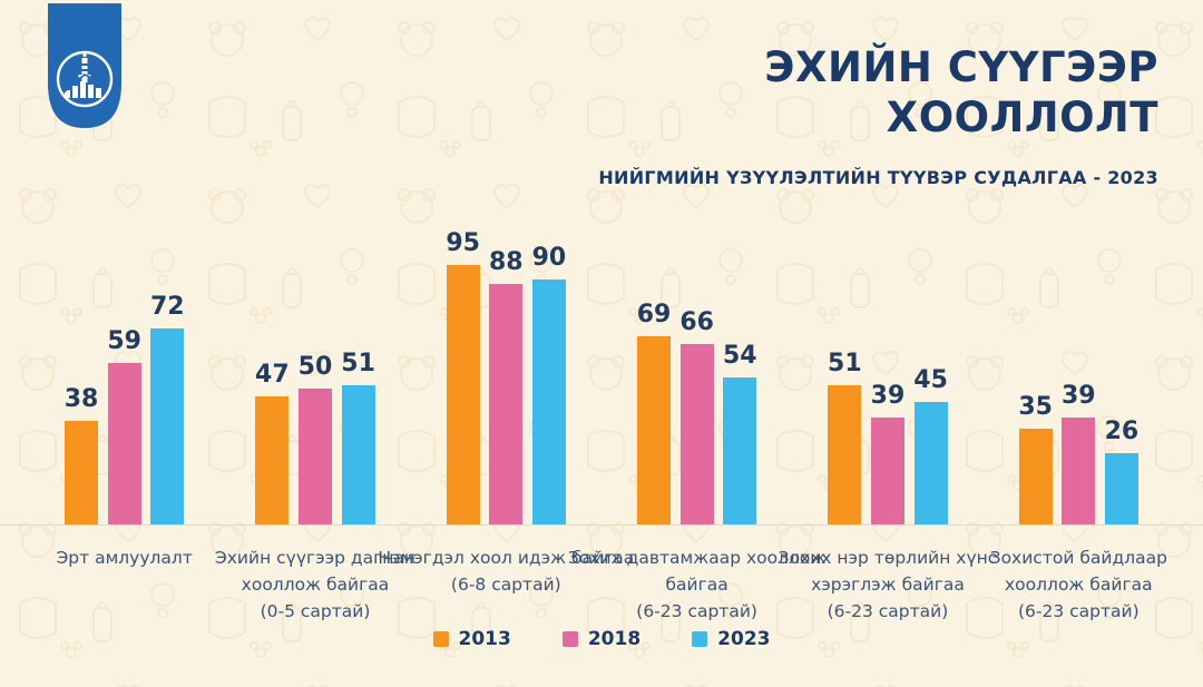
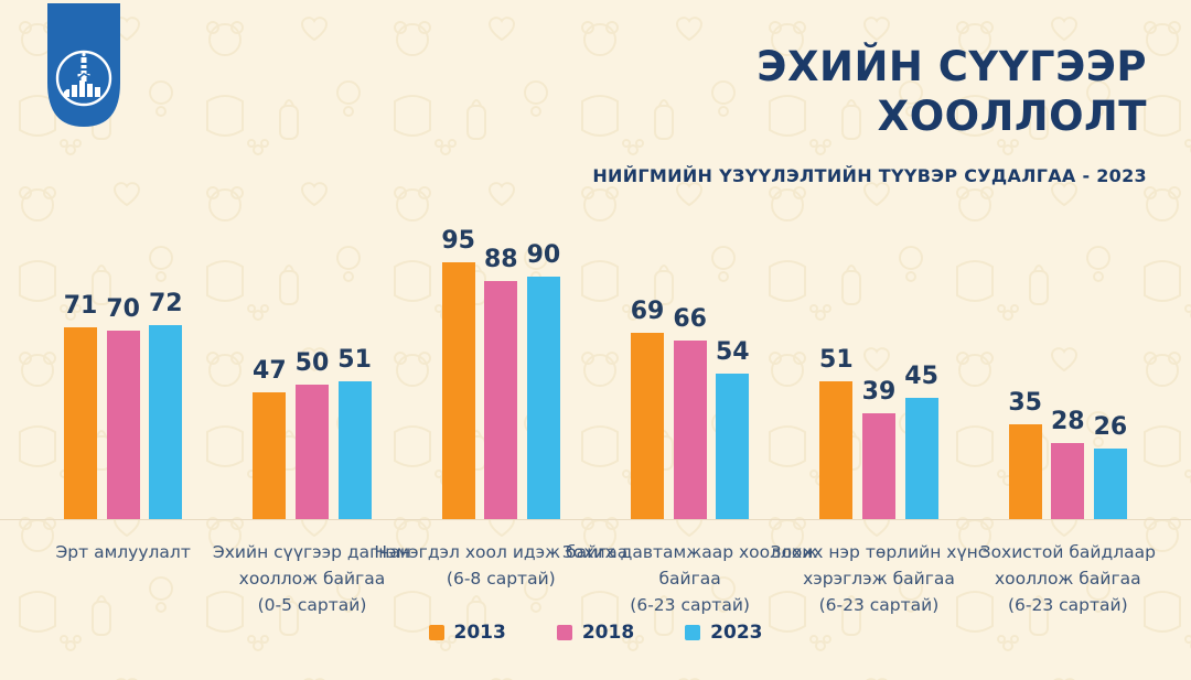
2013/Эрт амлуулалт: 38 -> 71
2018/Эрт амлуулалт: 59 -> 70
2018/Зохистой байдлаар хооллож байгаа (6-23 сартай): 39 -> 28
